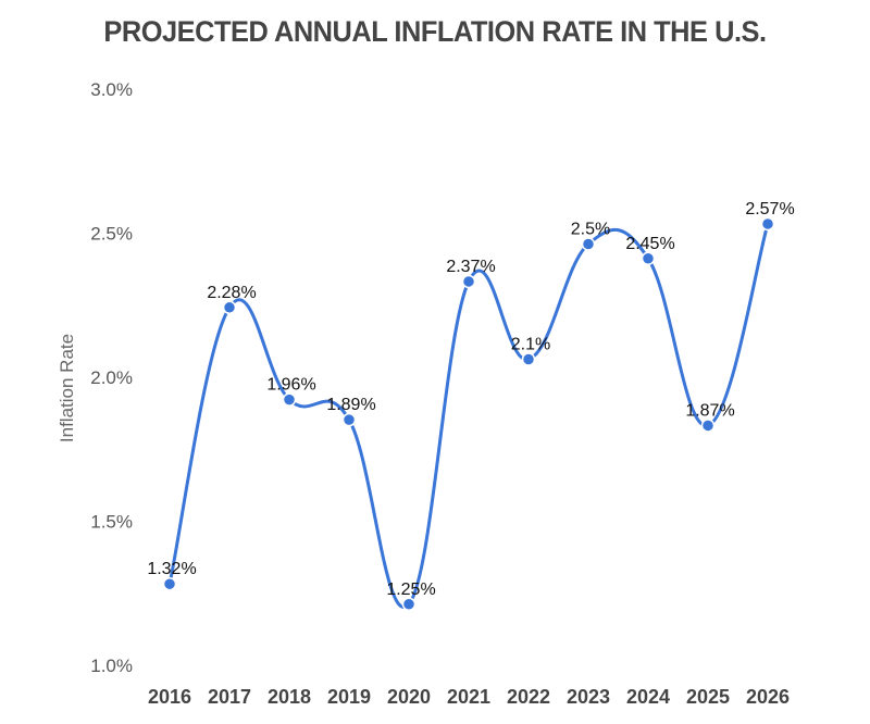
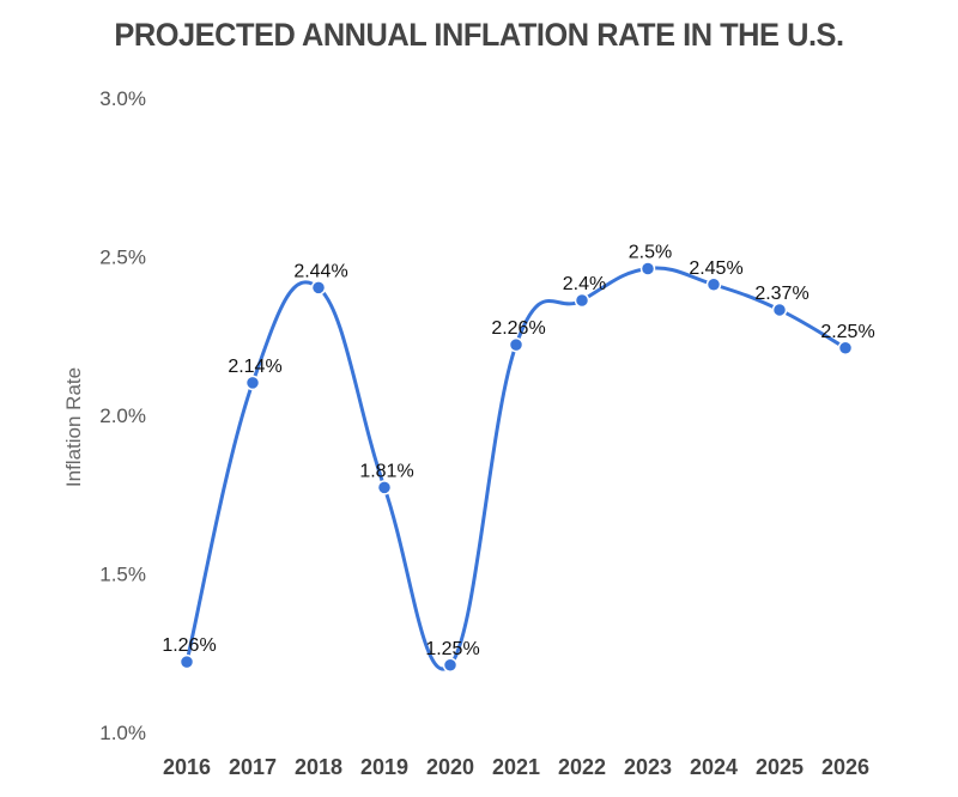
2016: 1.32% -> 1.26%
2017: 2.28% -> 2.14%
2018: 1.96% -> 2.44%
2019: 1.89% -> 1.81%
2021: 2.37% -> 2.26%
2022: 2.1% -> 2.4%
2025: 1.87% -> 2.37%
2026: 2.57% -> 2.25%
